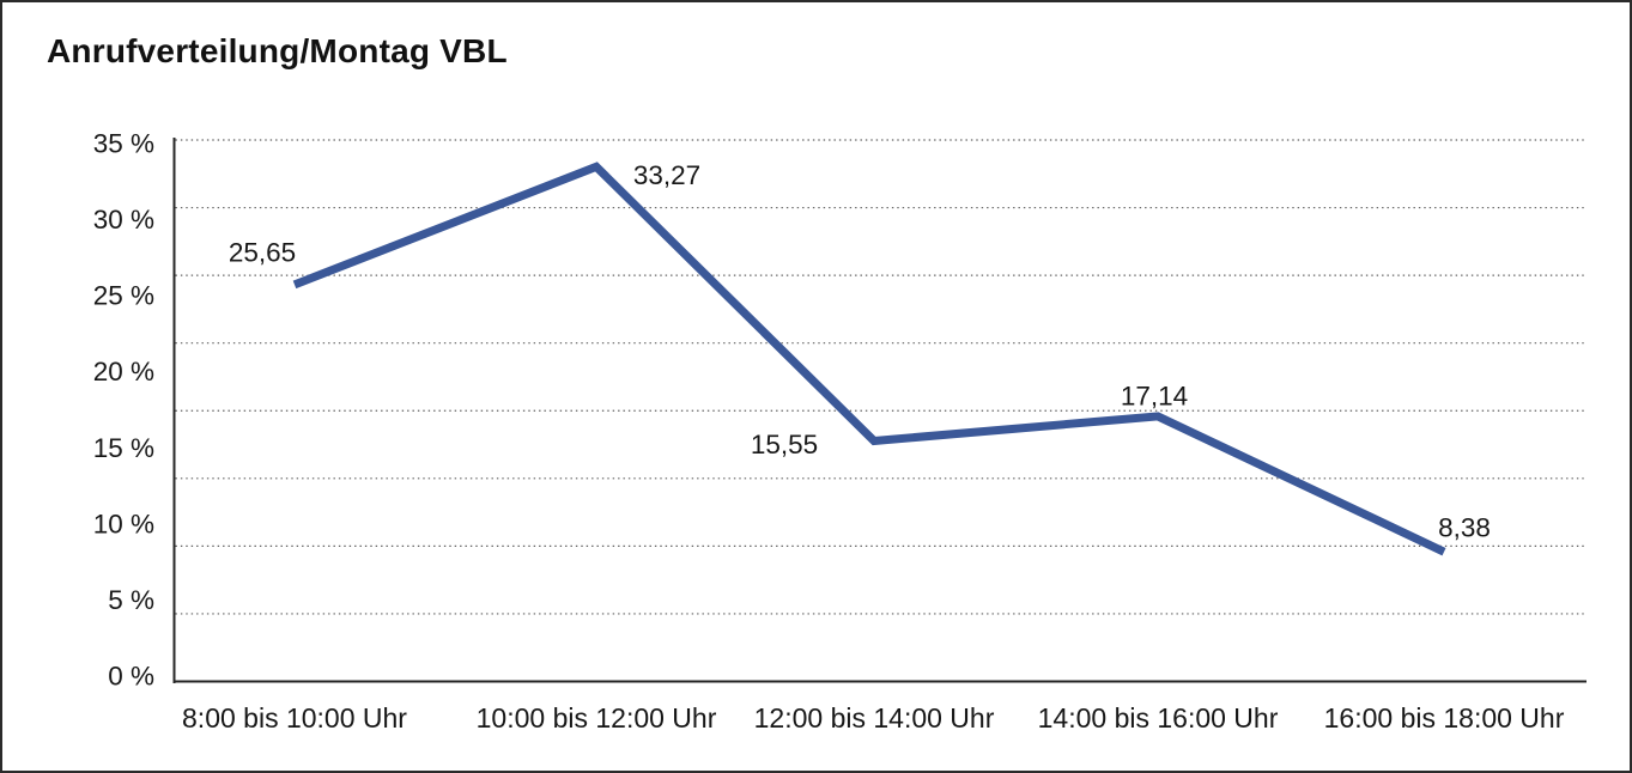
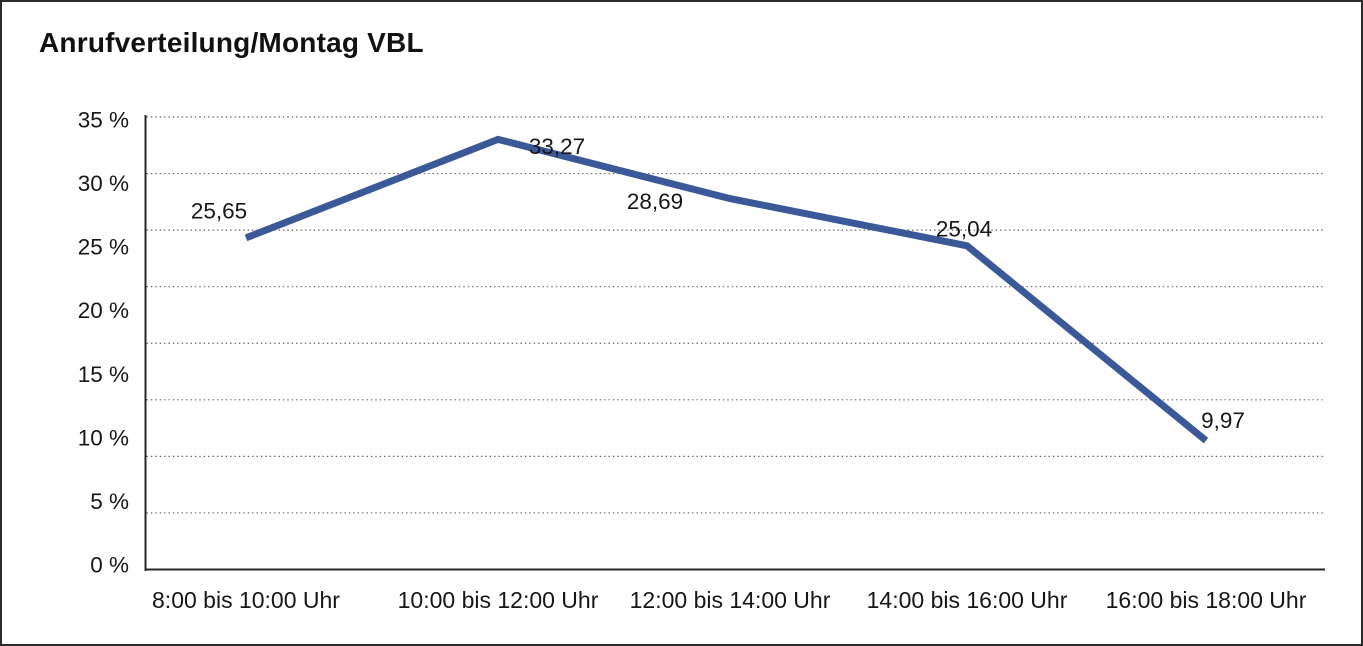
12:00 bis 14:00 Uhr: 15,55 -> 28,69
14:00 bis 16:00 Uhr: 17,14 -> 25,04
16:00 bis 18:00 Uhr: 8,38 -> 9,97
